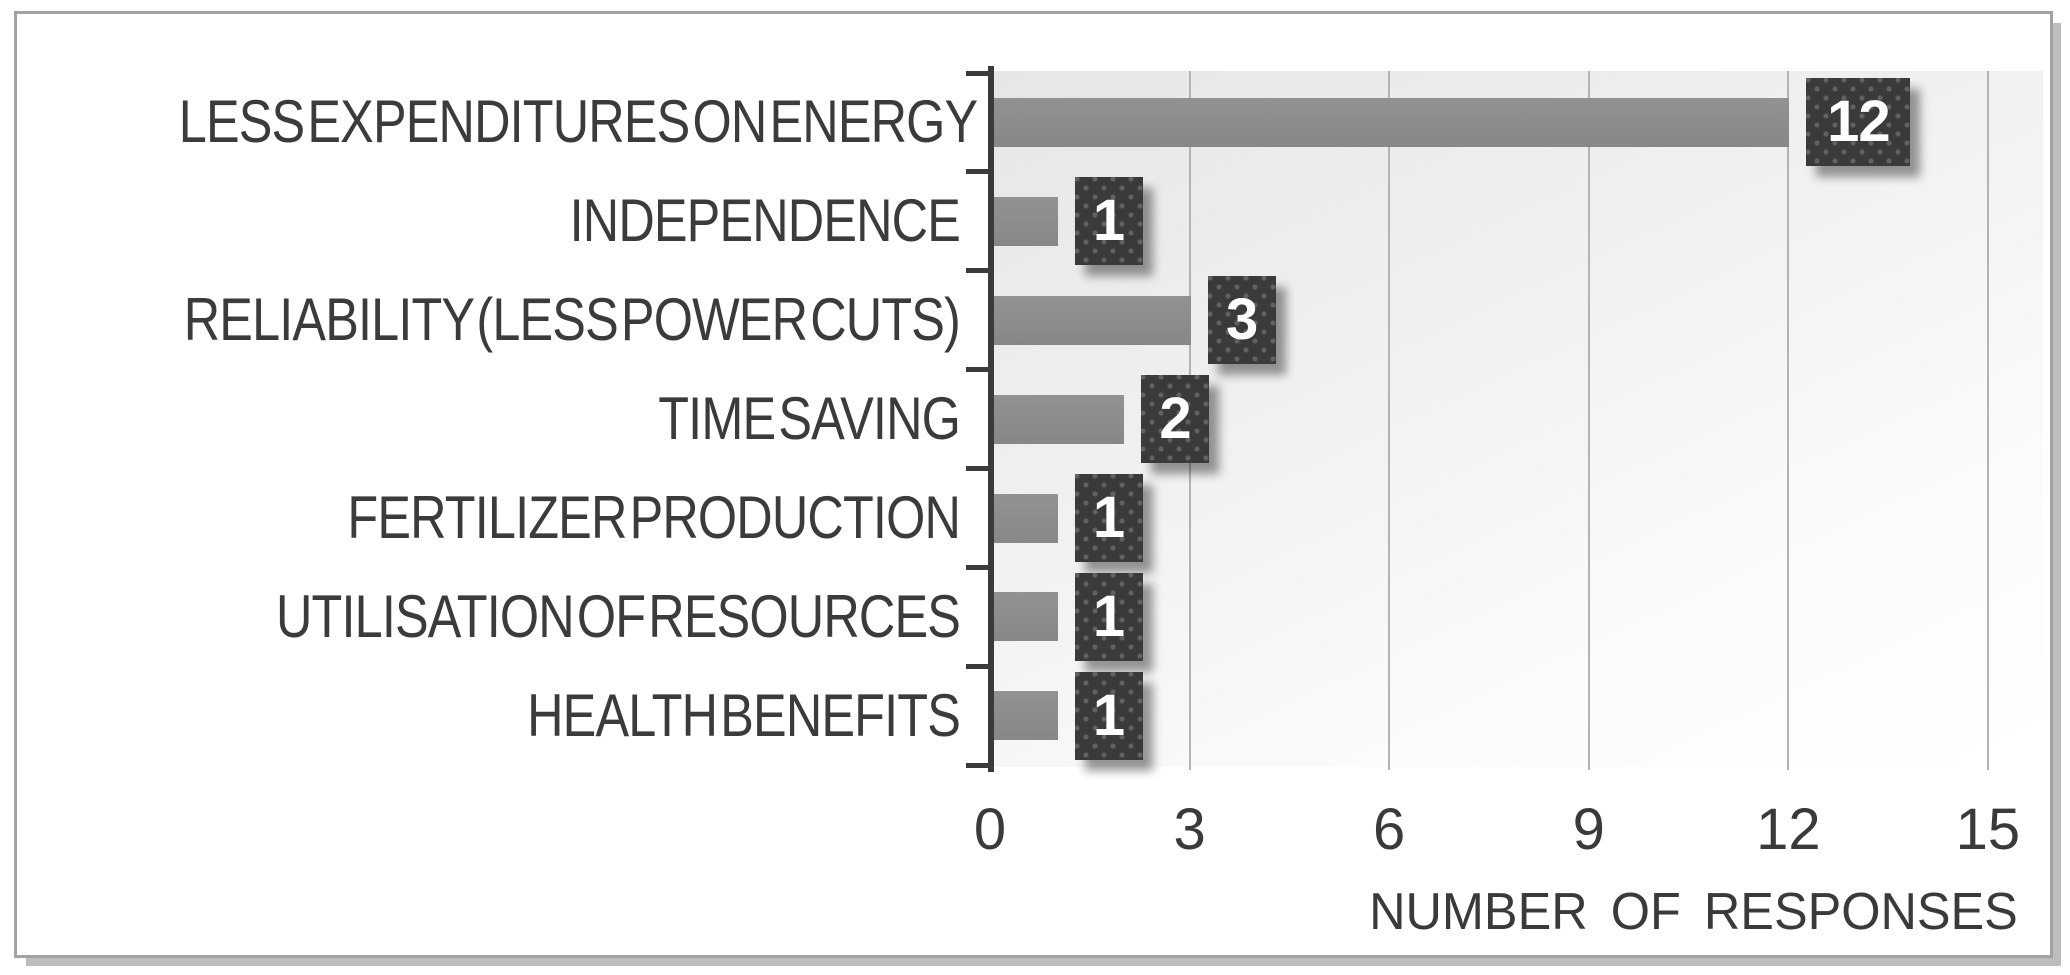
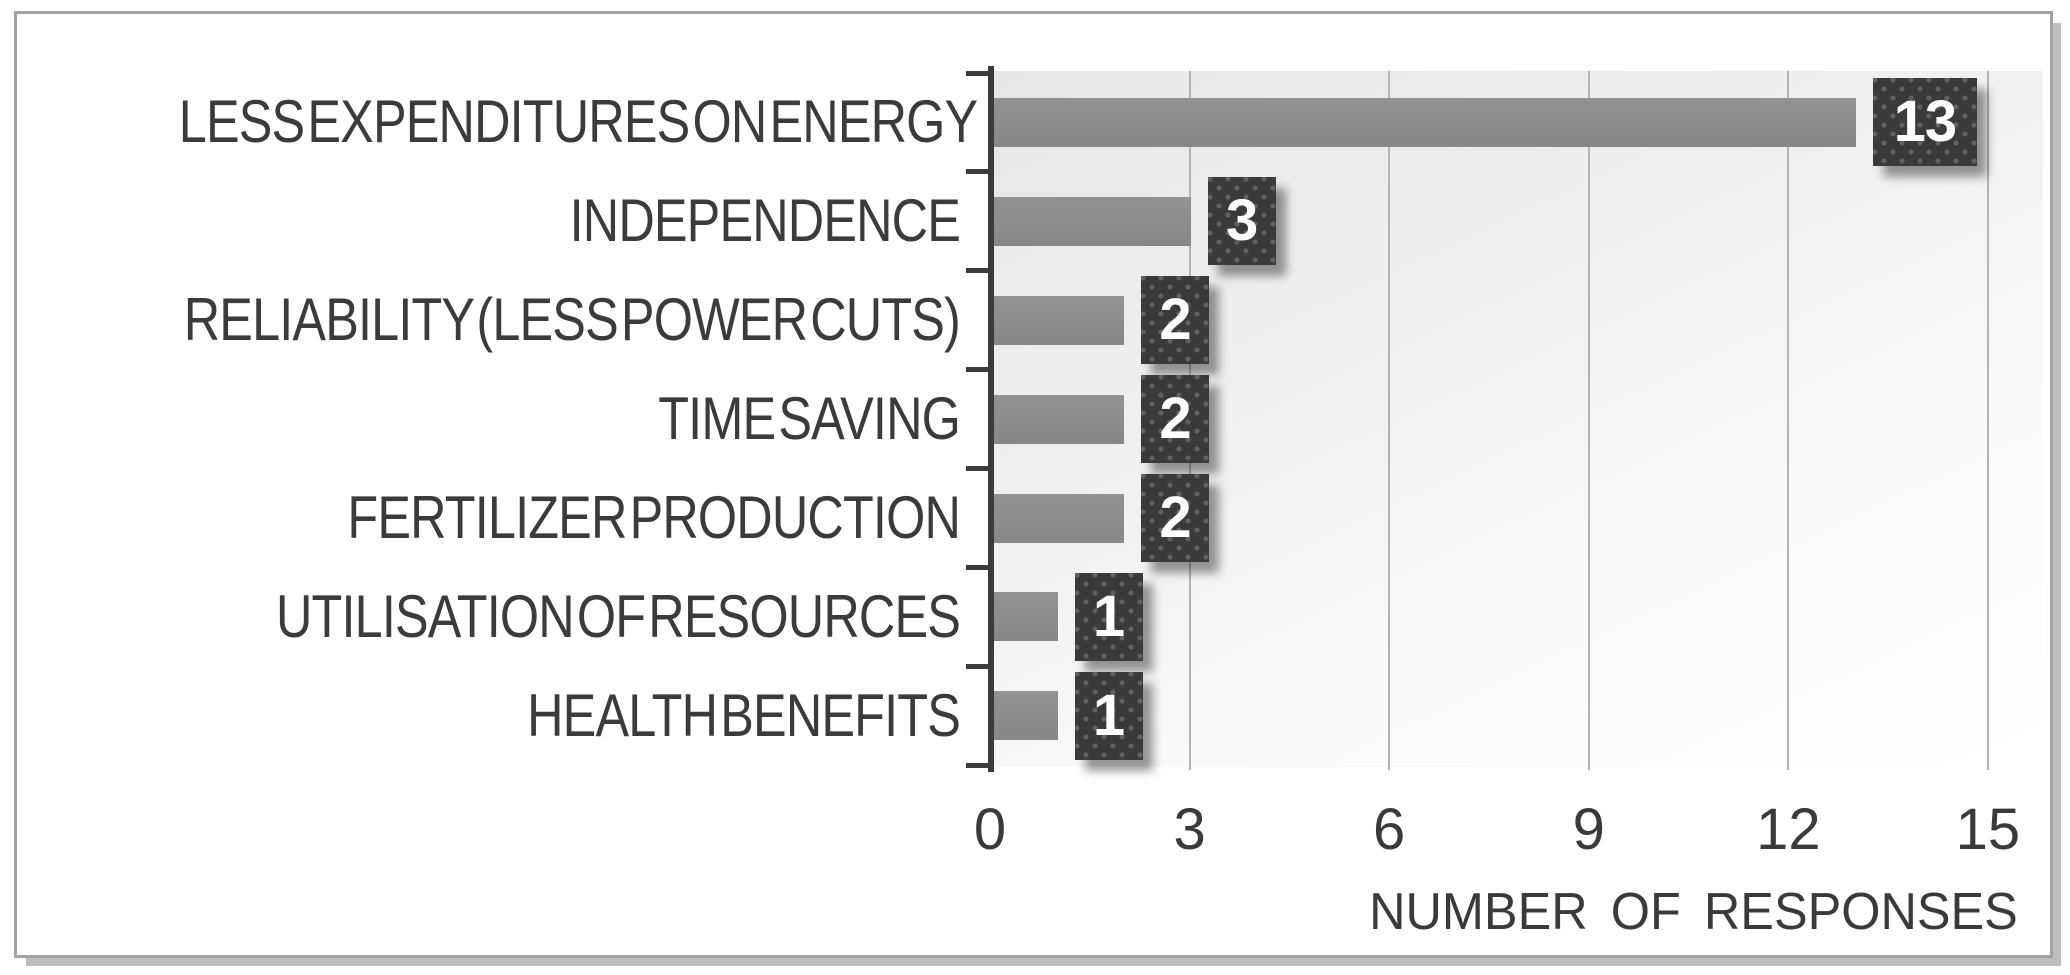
LESS EXPENDITURES ON ENERGY: 12 -> 13
INDEPENDENCE: 1 -> 3
RELIABILITY (LESS POWER CUTS): 3 -> 2
FERTILIZER PRODUCTION: 1 -> 2
